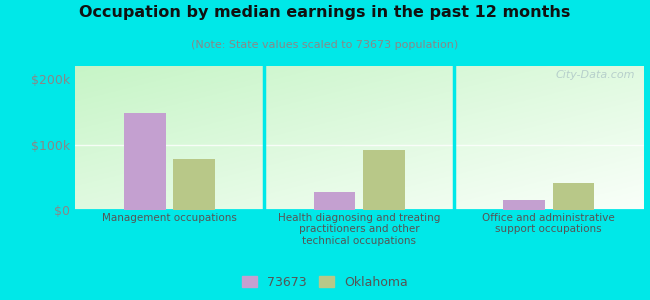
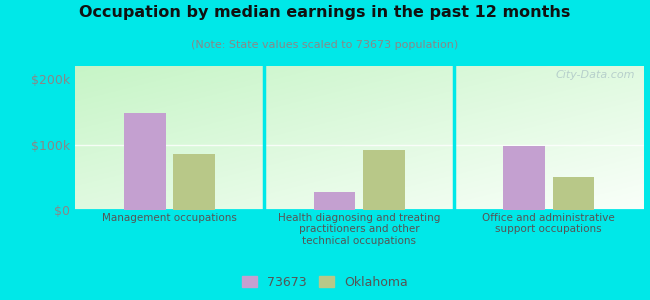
Oklahoma/Management occupations: $78k -> $86k
73673/Office and administrative support occupations: $15k -> $98k
Oklahoma/Office and administrative support occupations: $42k -> $50k
